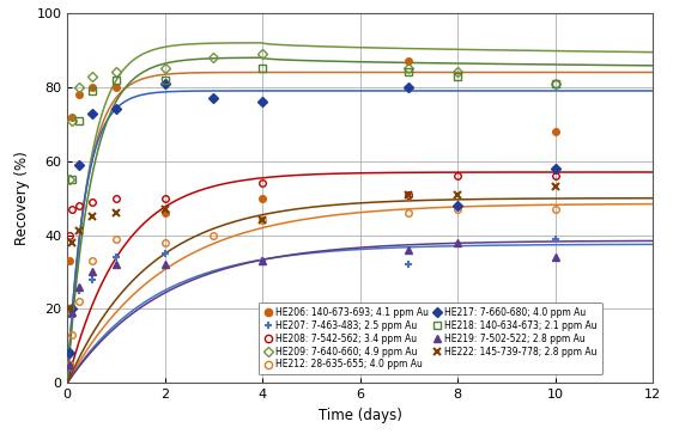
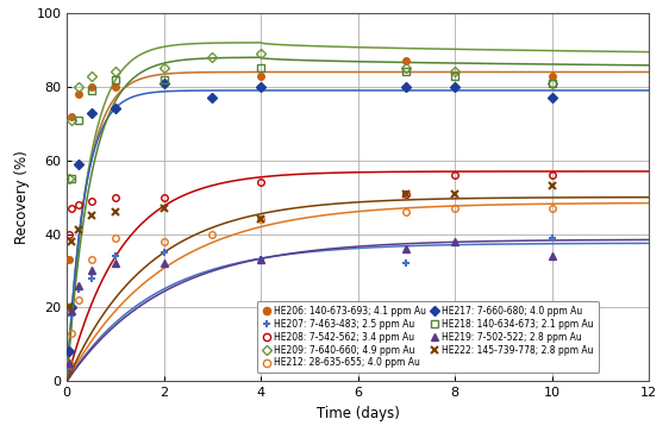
HE206: 140-673-693; 4.1 ppm Au/2: 46 -> 81
HE206: 140-673-693; 4.1 ppm Au/4: 50 -> 83
HE217: 7-660-680; 4.0 ppm Au/4: 76 -> 80
HE217: 7-660-680; 4.0 ppm Au/8: 48 -> 80
HE206: 140-673-693; 4.1 ppm Au/10: 68 -> 83
HE217: 7-660-680; 4.0 ppm Au/10: 58 -> 77
